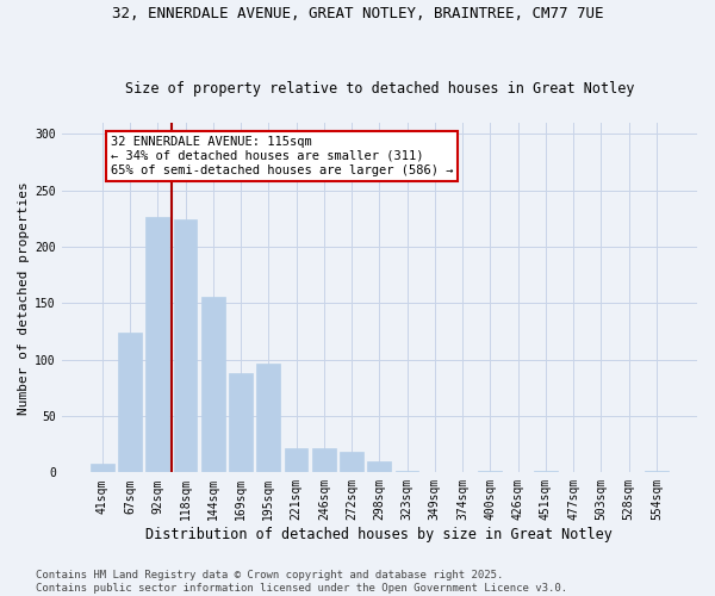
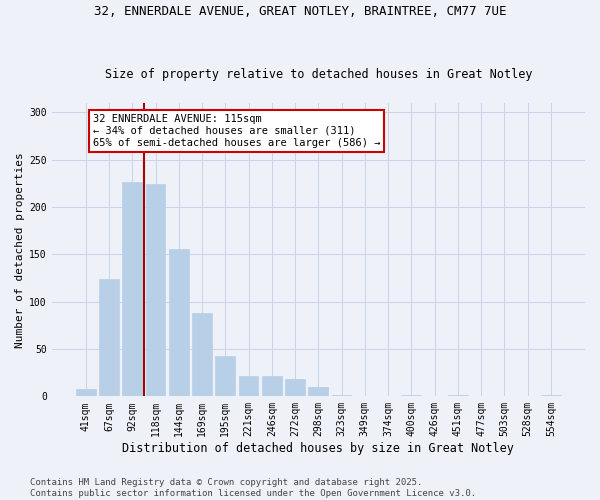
195sqm: 96 -> 43
